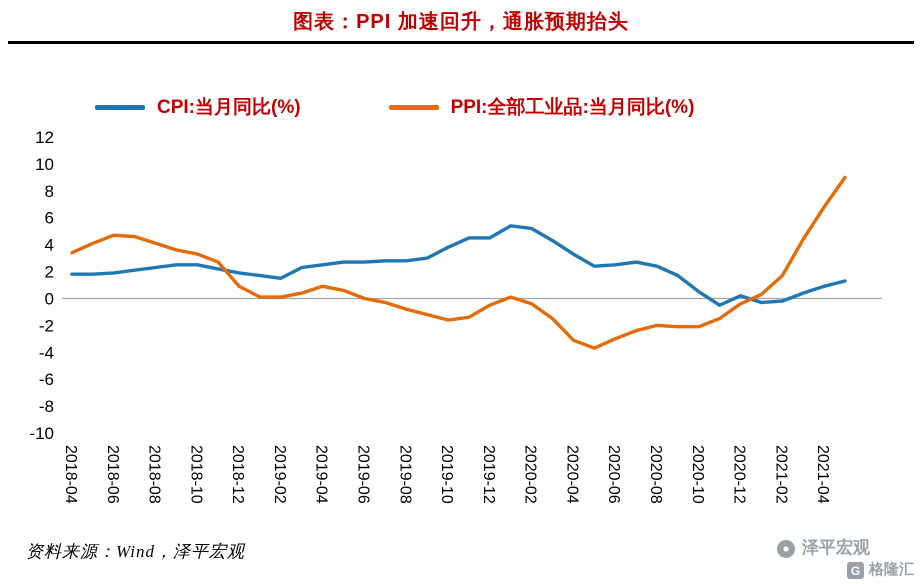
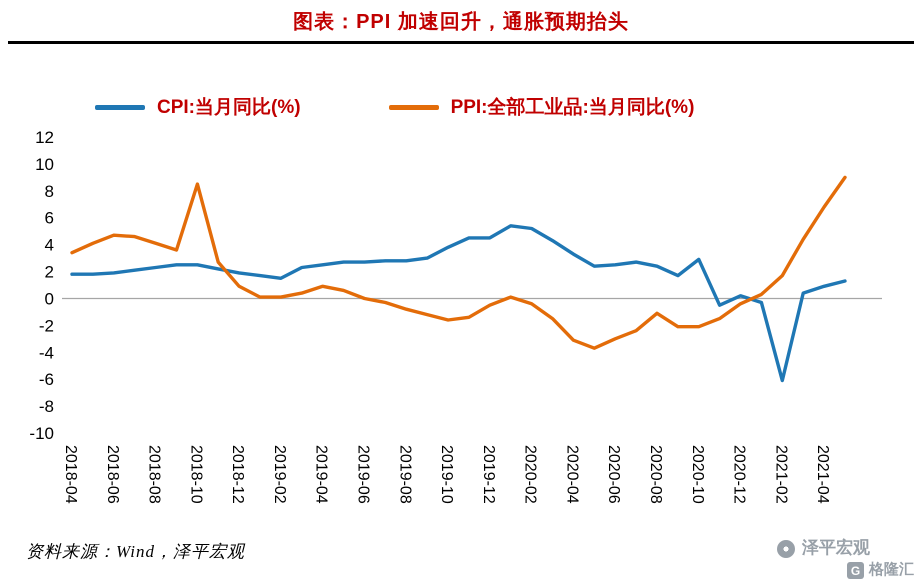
PPI:全部工业品:当月同比(%)/2018-10: 3.3 -> 8.5
PPI:全部工业品:当月同比(%)/2020-08: -2.0 -> -1.1
CPI:当月同比(%)/2020-10: 0.5 -> 2.9
CPI:当月同比(%)/2021-02: -0.2 -> -6.1
